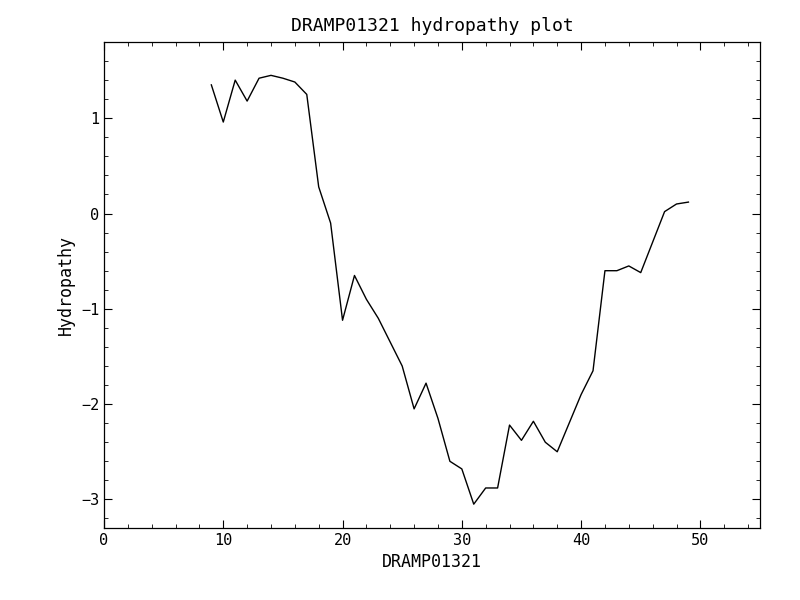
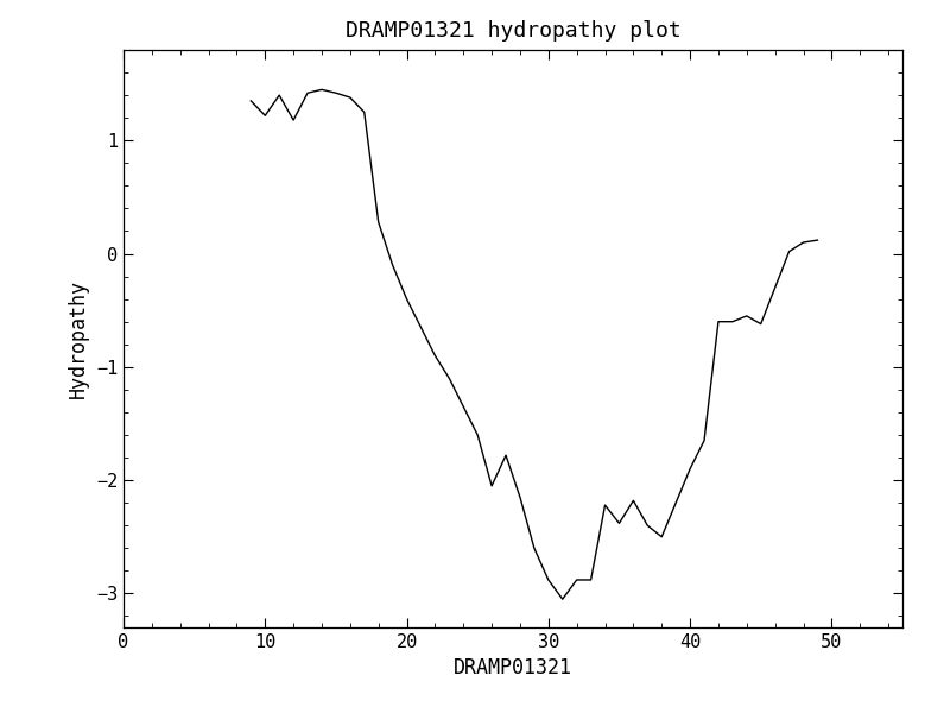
10: 0.96 -> 1.22
20: -1.12 -> -0.40
30: -2.68 -> -2.88
